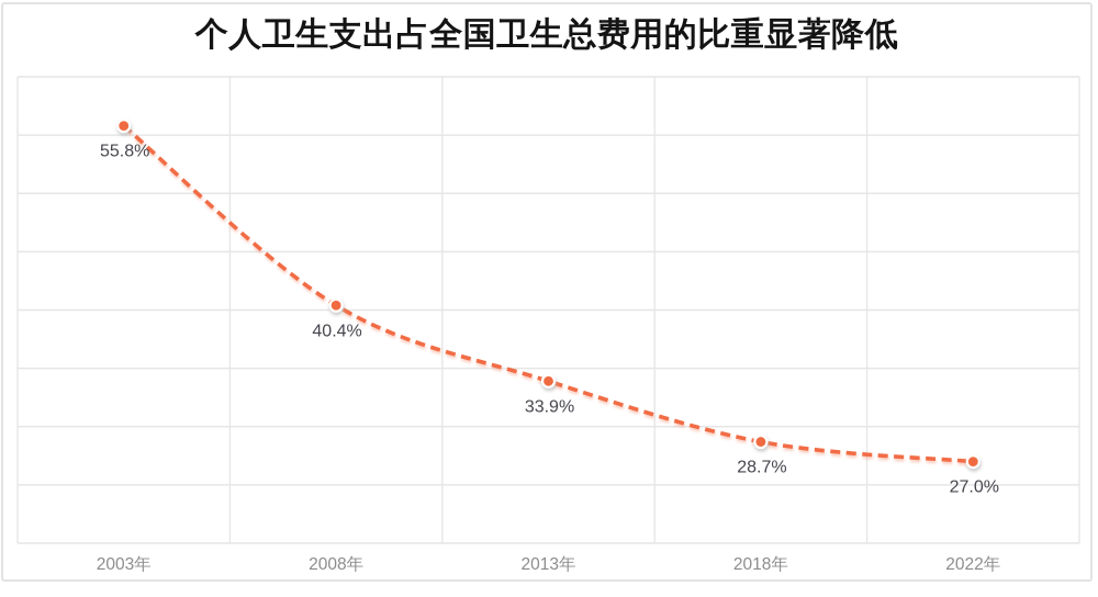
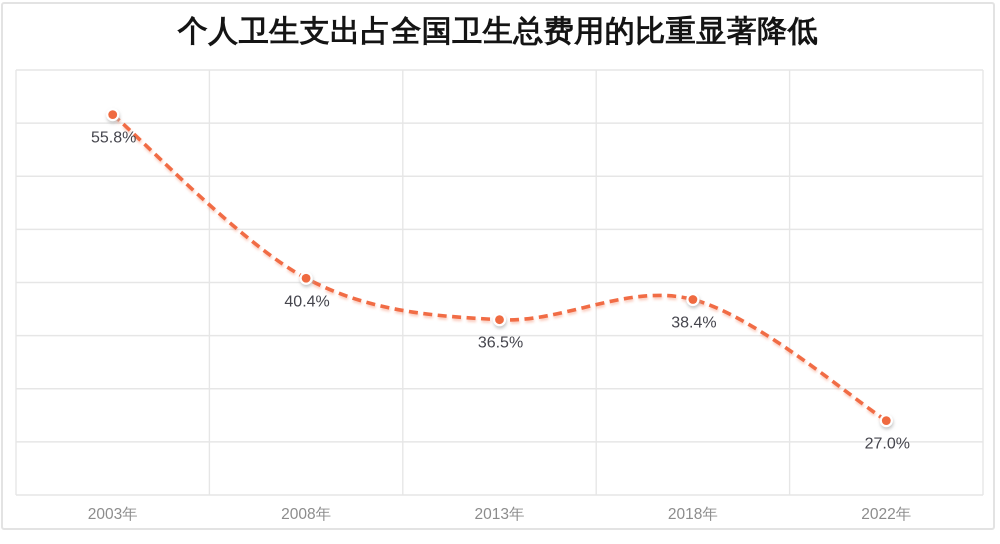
2013年: 33.9% -> 36.5%
2018年: 28.7% -> 38.4%
